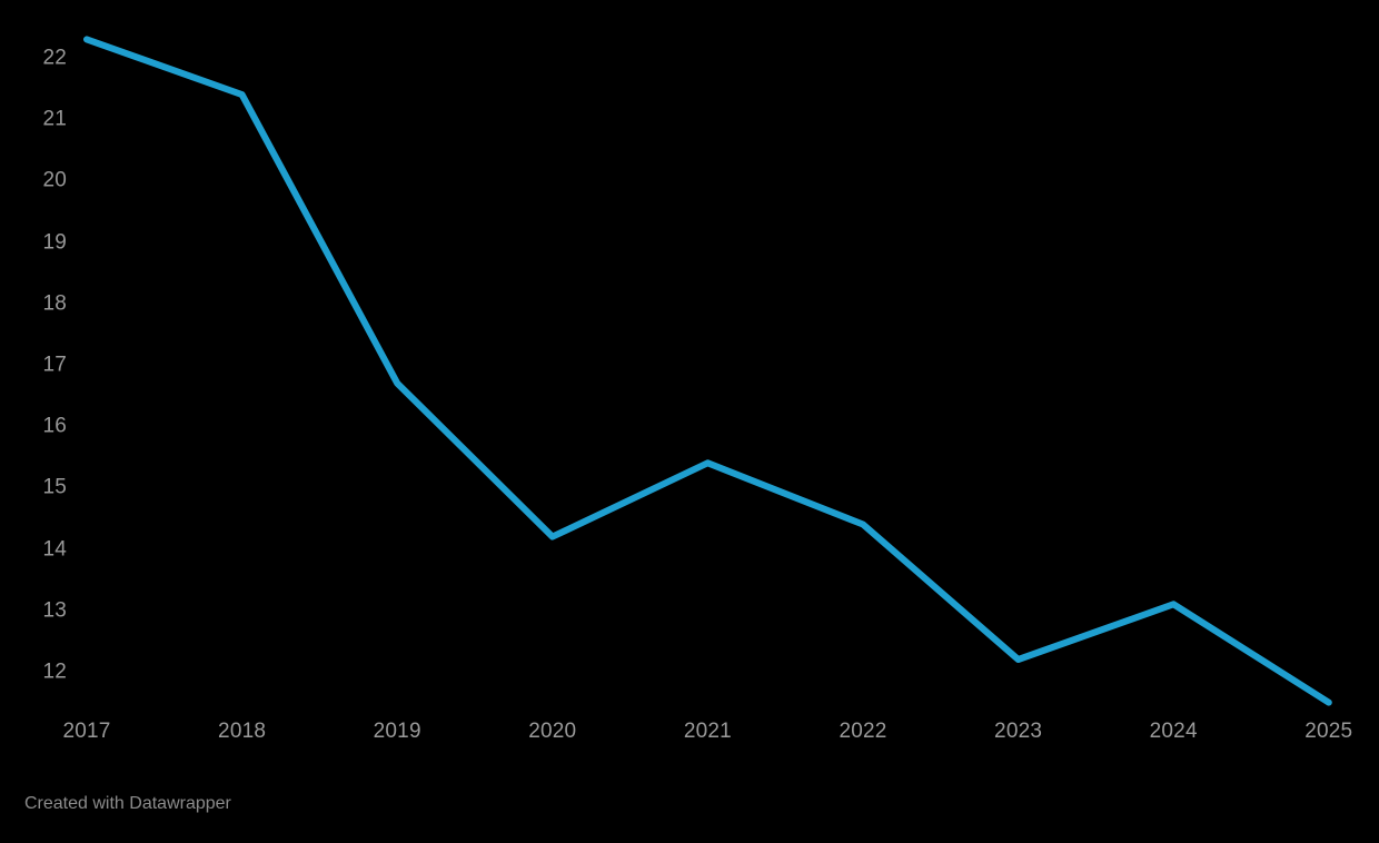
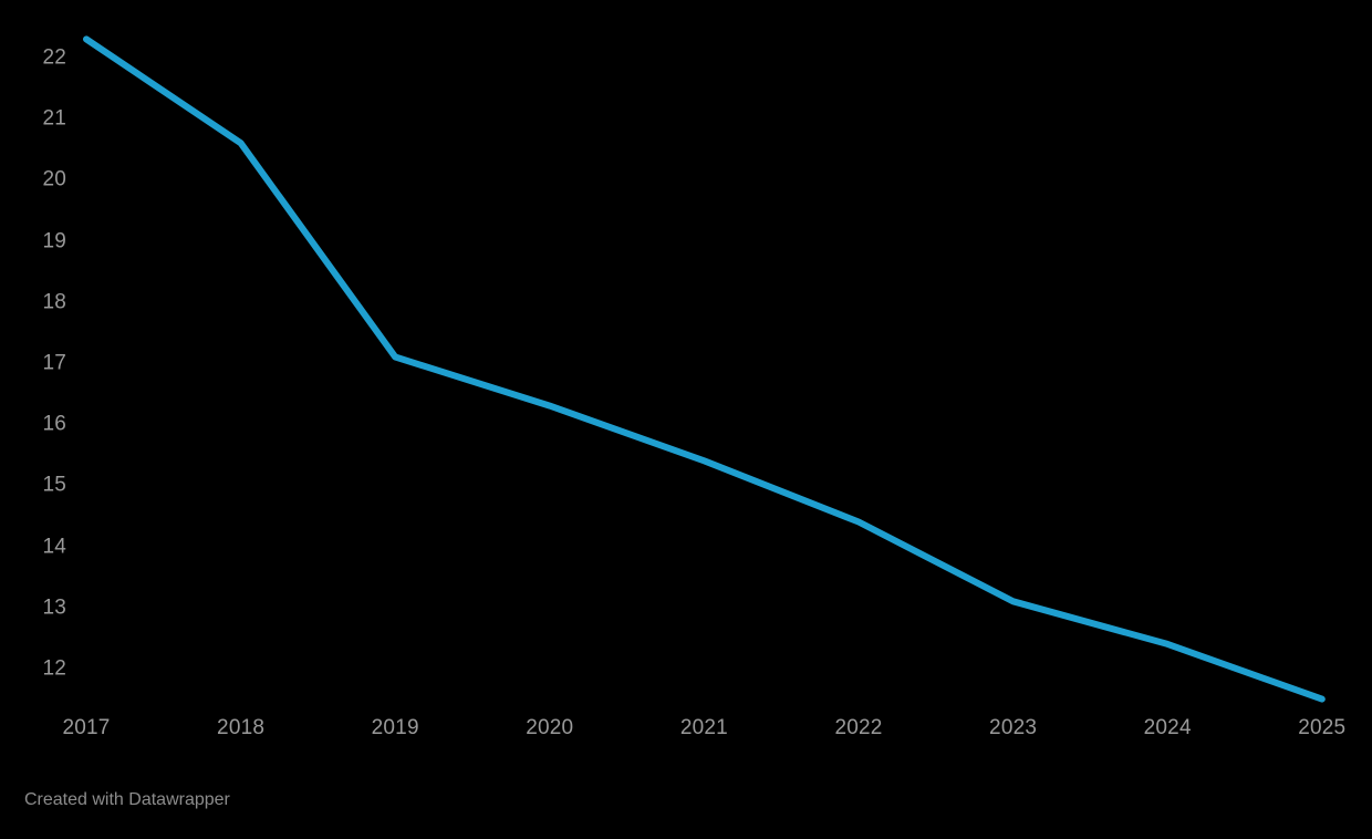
2018: 21.4 -> 20.6
2019: 16.7 -> 17.1
2020: 14.2 -> 16.3
2023: 12.2 -> 13.1
2024: 13.1 -> 12.4
